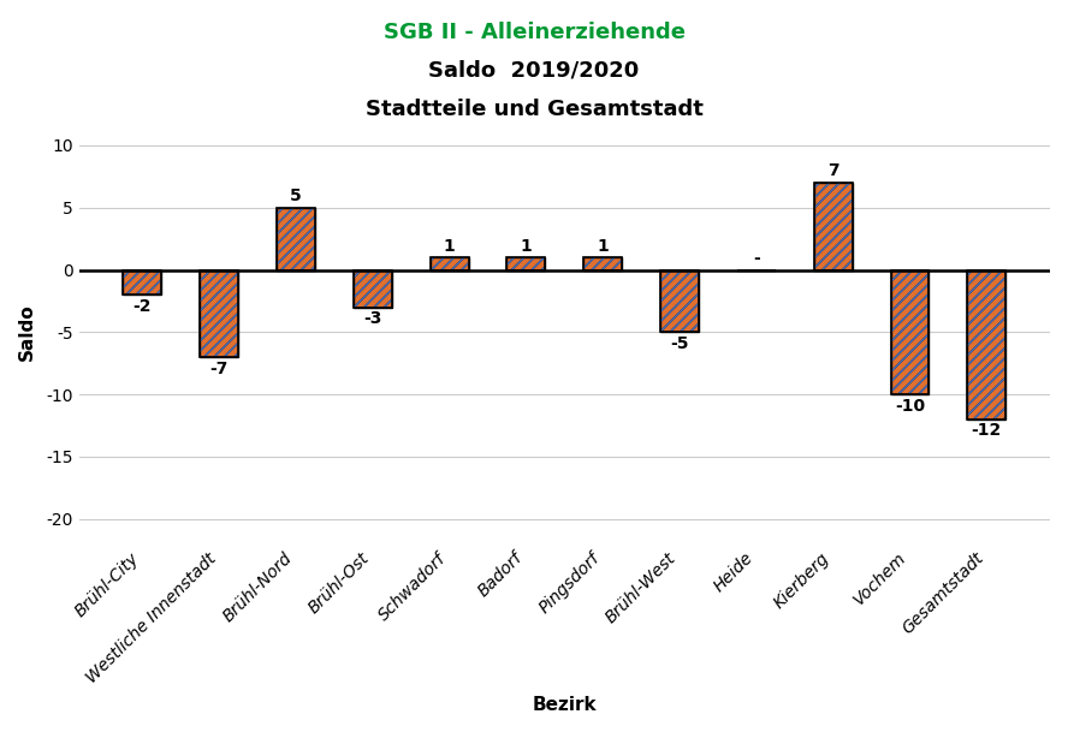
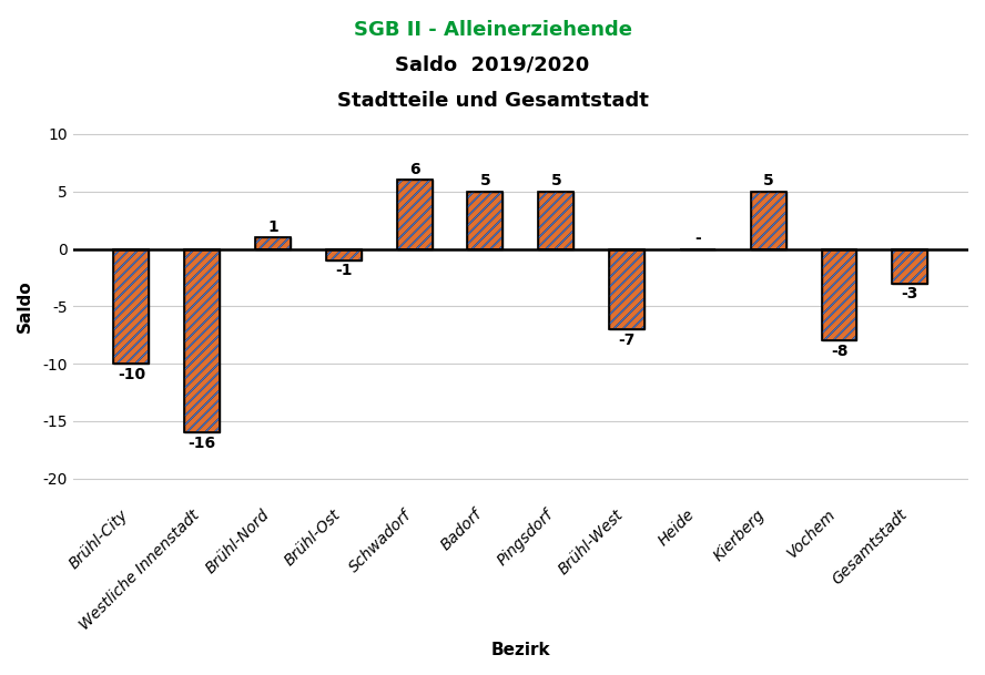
Brühl-City: -2 -> -10
Westliche Innenstadt: -7 -> -16
Brühl-Nord: 5 -> 1
Brühl-Ost: -3 -> -1
Schwadorf: 1 -> 6
Badorf: 1 -> 5
Pingsdorf: 1 -> 5
Brühl-West: -5 -> -7
Kierberg: 7 -> 5
Vochem: -10 -> -8
Gesamtstadt: -12 -> -3
